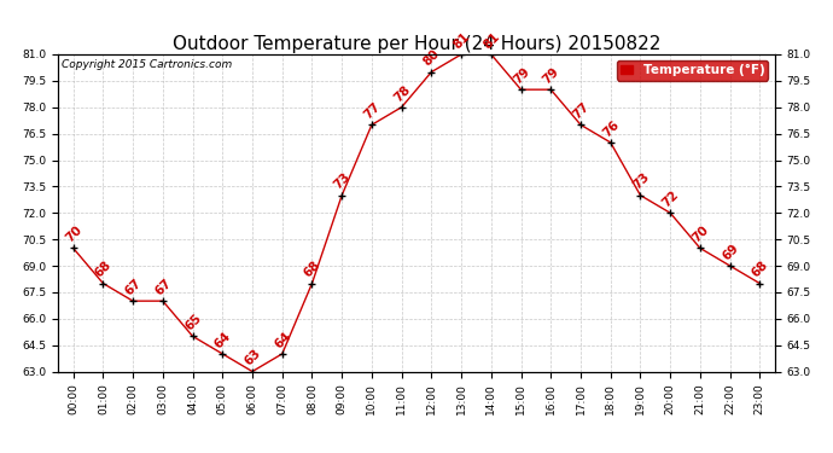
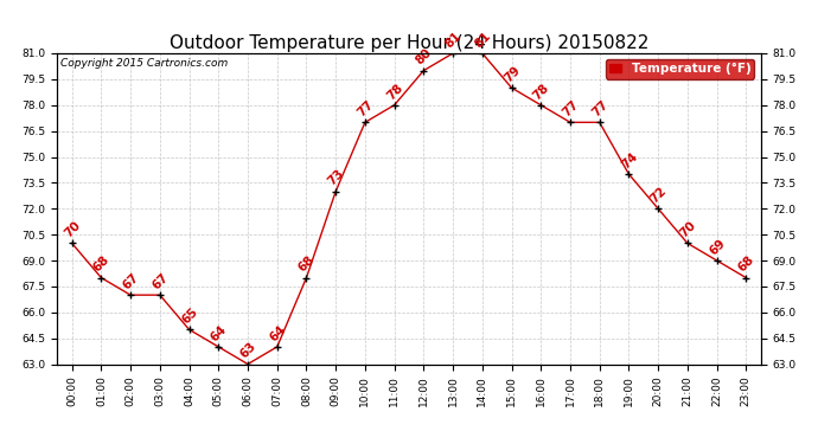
16:00: 79 -> 78
18:00: 76 -> 77
19:00: 73 -> 74
